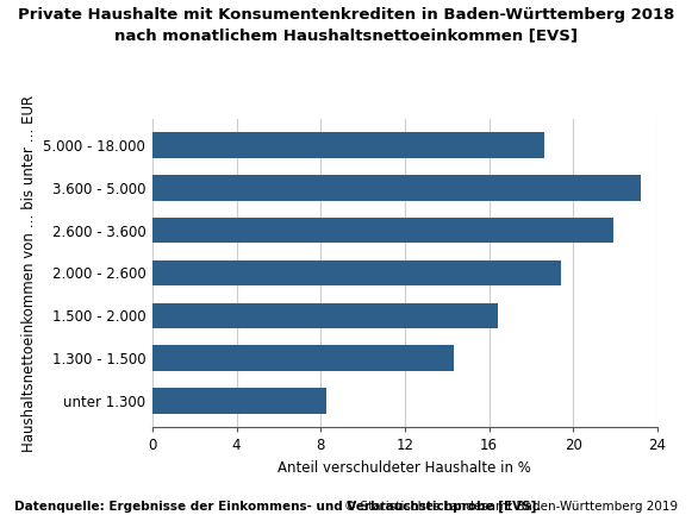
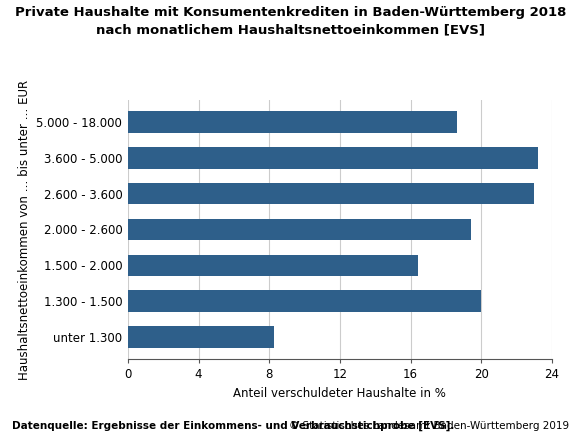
2.600 - 3.600: 21.9 -> 23.0
1.300 - 1.500: 14.3 -> 20.0
